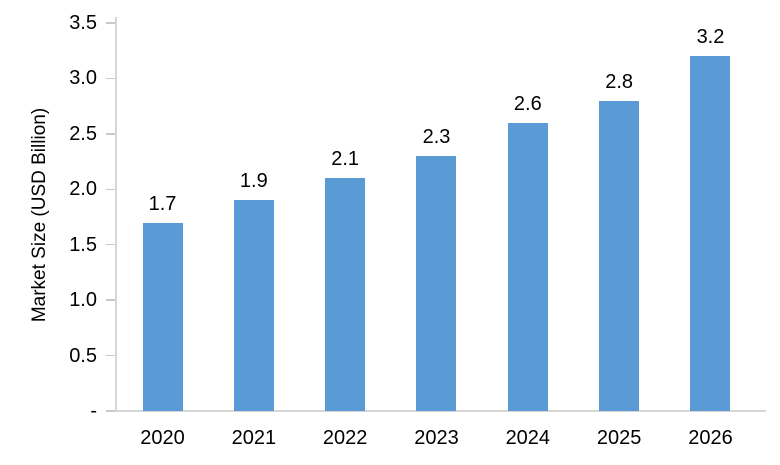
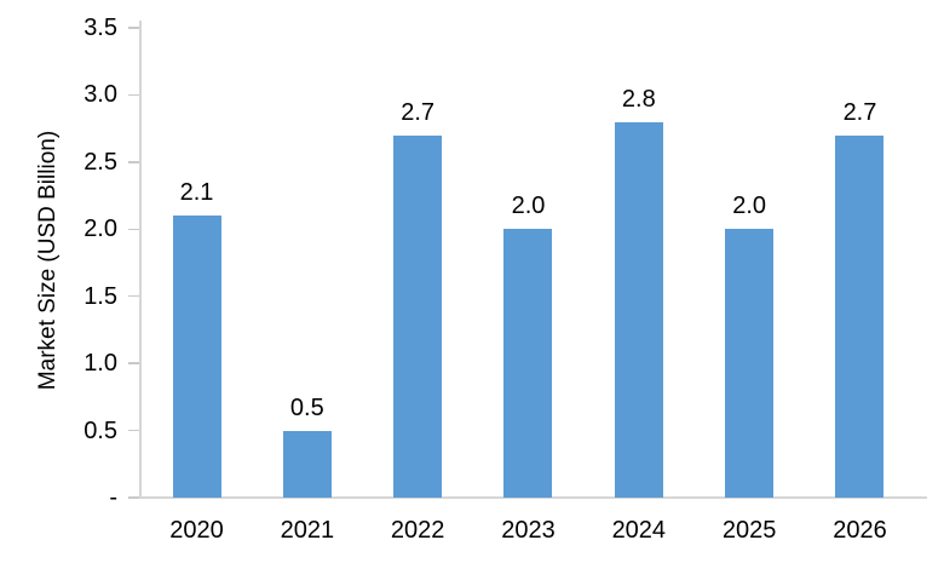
2020: 1.7 -> 2.1
2021: 1.9 -> 0.5
2022: 2.1 -> 2.7
2023: 2.3 -> 2.0
2024: 2.6 -> 2.8
2025: 2.8 -> 2.0
2026: 3.2 -> 2.7
